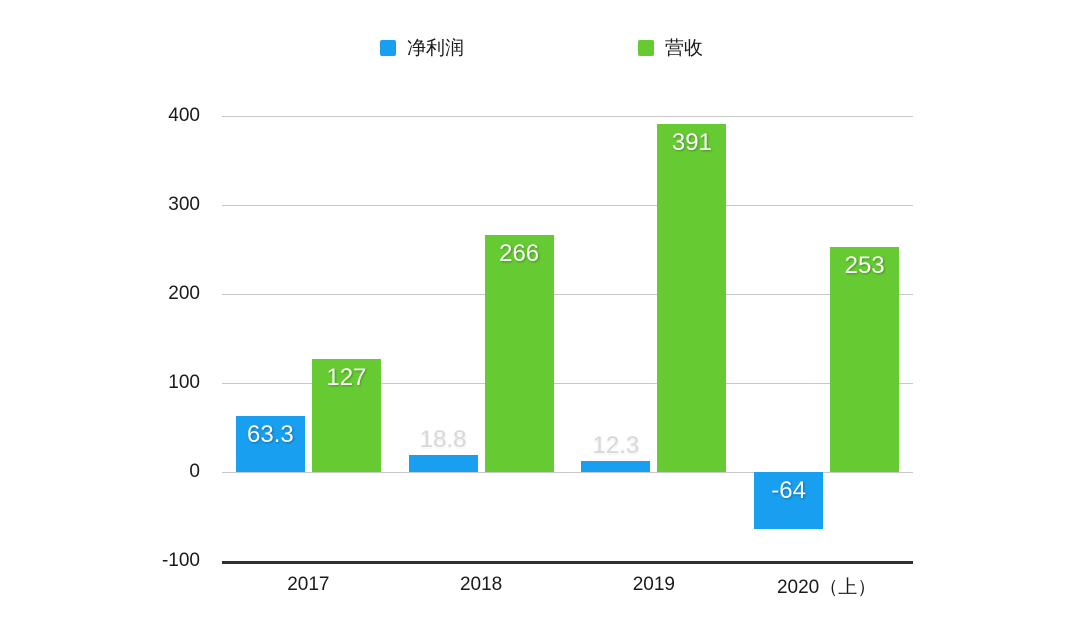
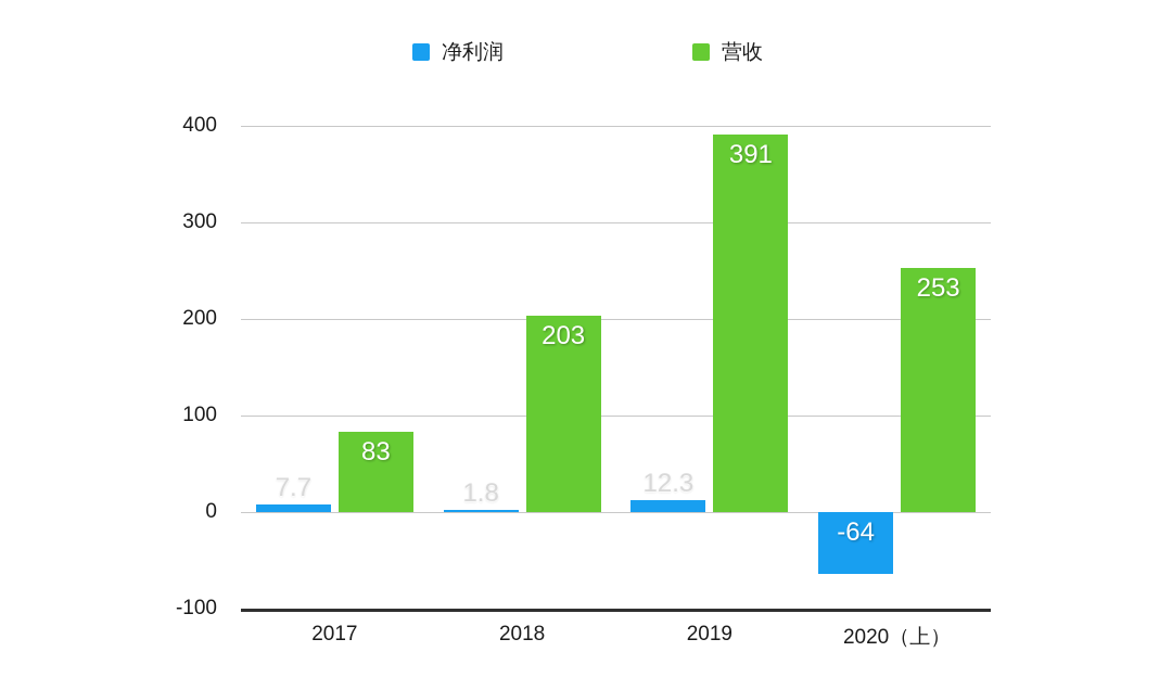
净利润/2017: 63.3 -> 7.7
营收/2017: 127 -> 83
净利润/2018: 18.8 -> 1.8
营收/2018: 266 -> 203
